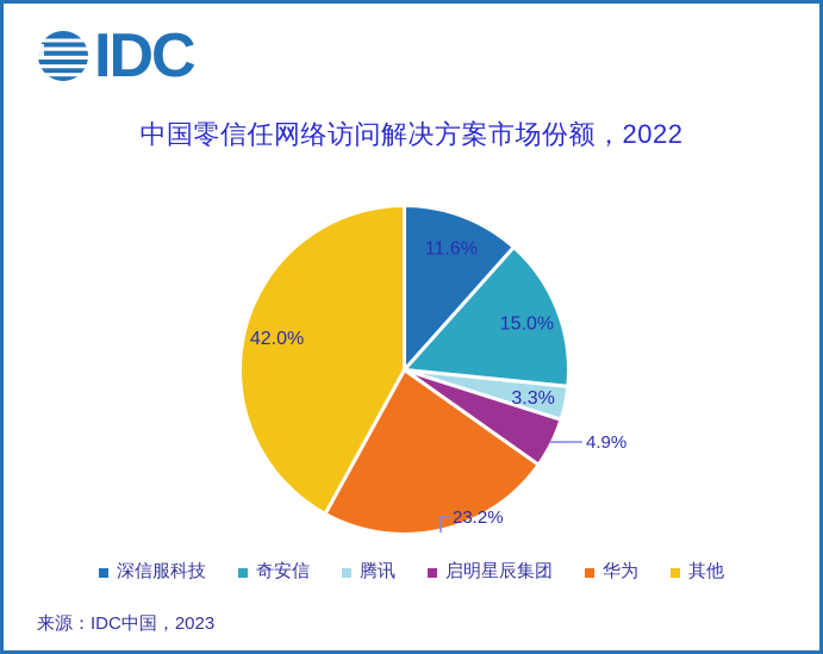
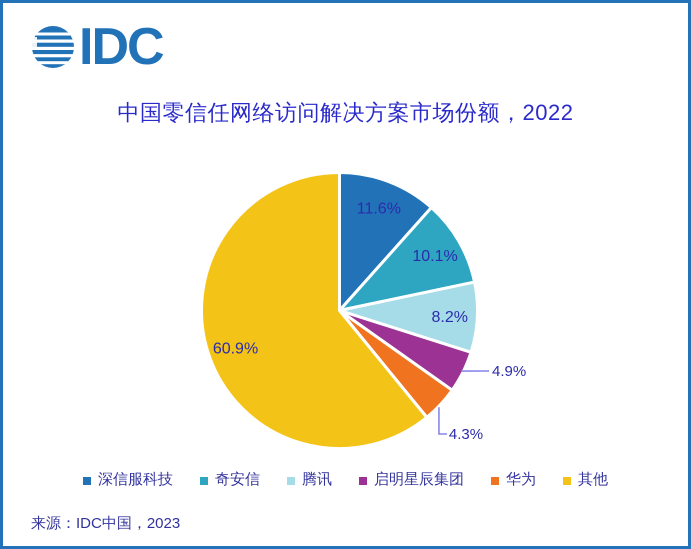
奇安信: 15.0% -> 10.1%
腾讯: 3.3% -> 8.2%
华为: 23.2% -> 4.3%
其他: 42.0% -> 60.9%
